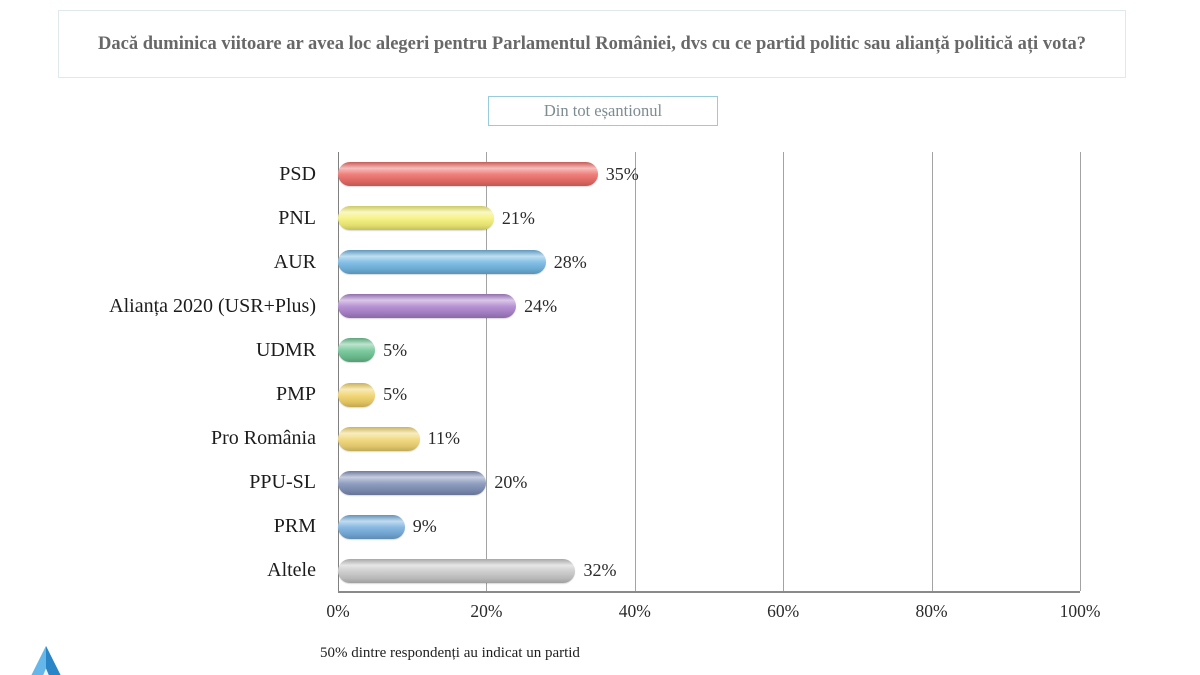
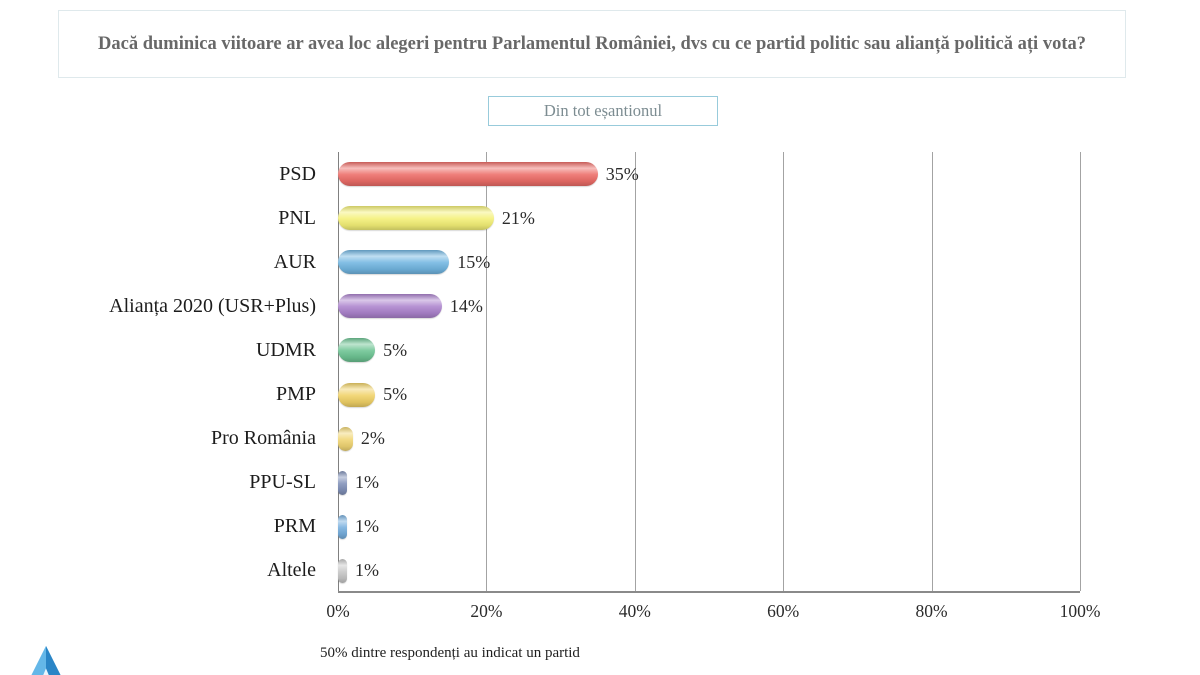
AUR: 28% -> 15%
Alianța 2020 (USR+Plus): 24% -> 14%
Pro România: 11% -> 2%
PPU-SL: 20% -> 1%
PRM: 9% -> 1%
Altele: 32% -> 1%
